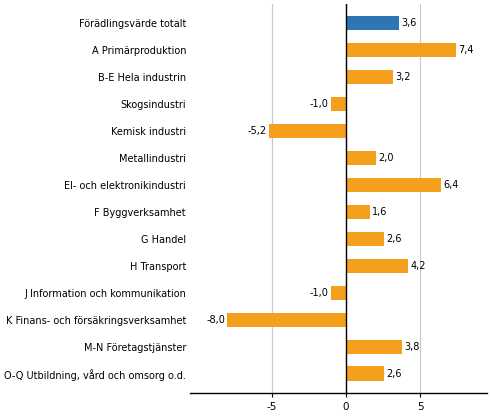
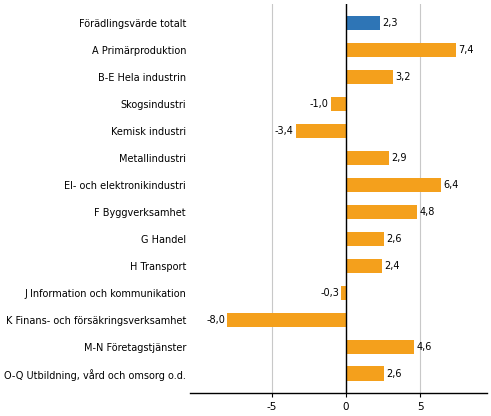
Förädlingsvärde totalt: 3,6 -> 2,3
Kemisk industri: -5,2 -> -3,4
Metallindustri: 2,0 -> 2,9
F Byggverksamhet: 1,6 -> 4,8
H Transport: 4,2 -> 2,4
J Information och kommunikation: -1,0 -> -0,3
M-N Företagstjänster: 3,8 -> 4,6
